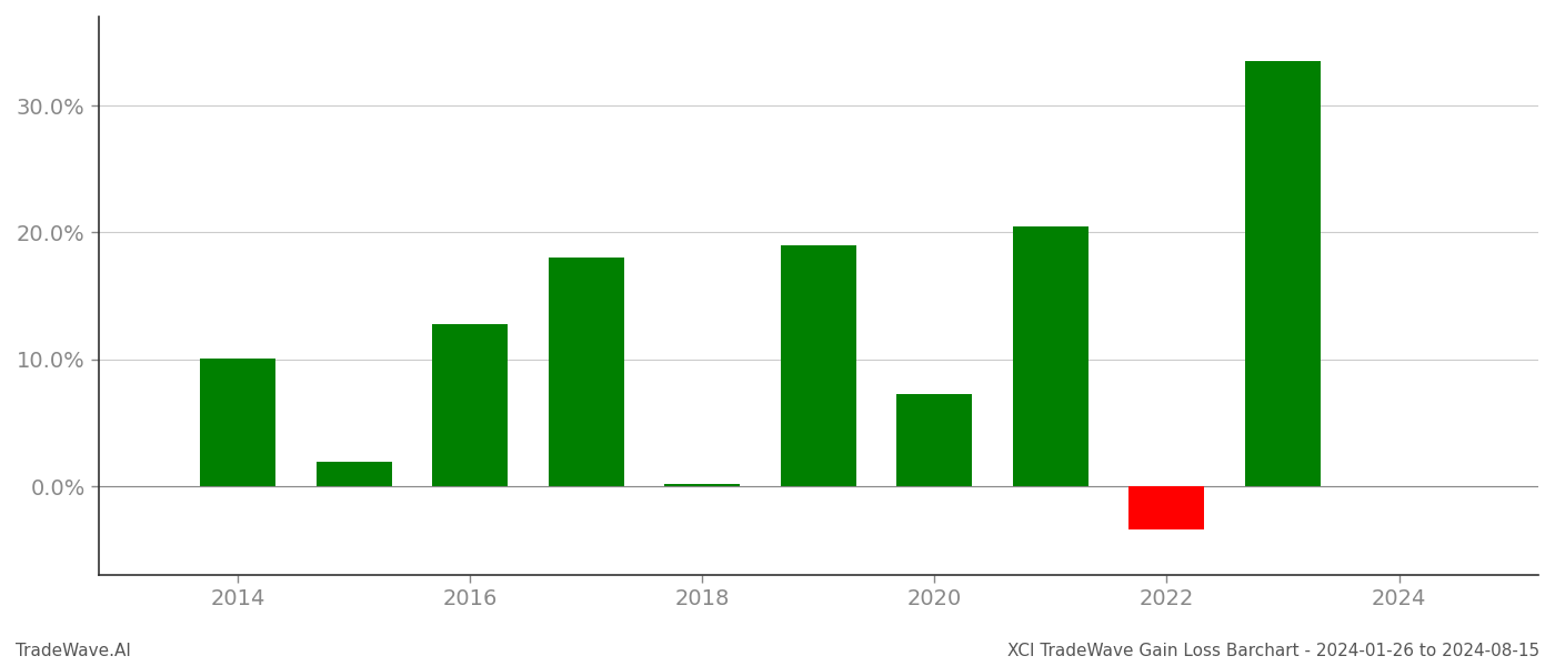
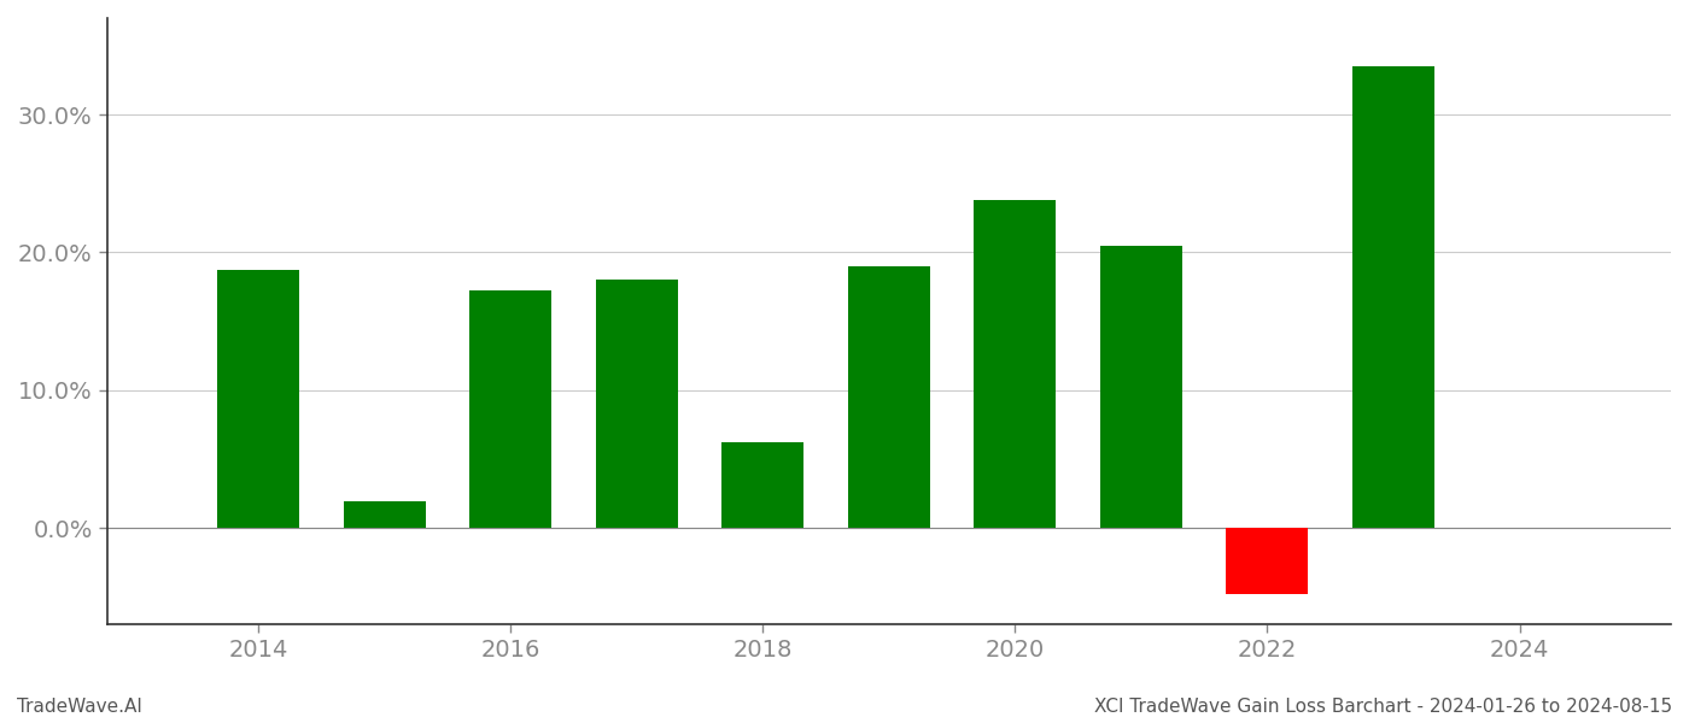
2014: 10.1% -> 18.7%
2016: 12.8% -> 17.2%
2018: 0.2% -> 6.2%
2020: 7.3% -> 23.8%
2022: -3.4% -> -4.8%
